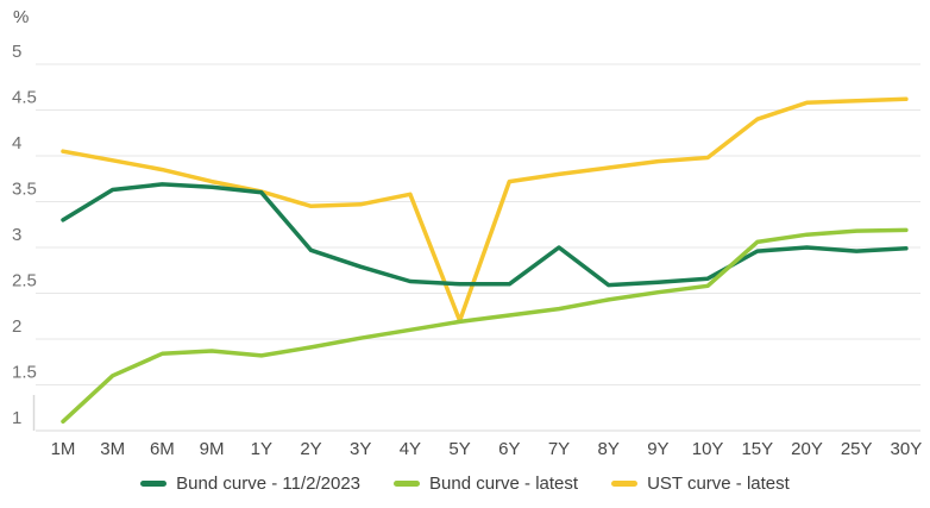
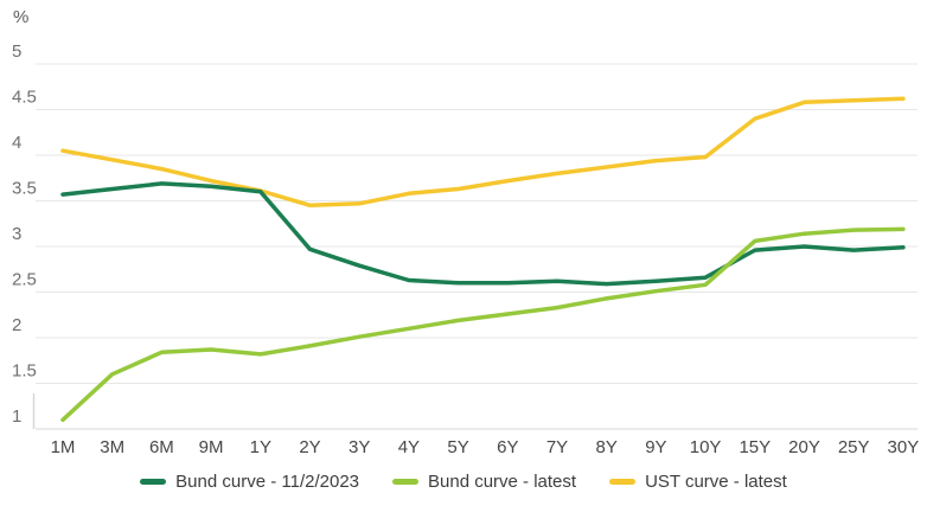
Bund curve - 11/2/2023/1M: 3.3 -> 3.6
UST curve - latest/5Y: 2.2 -> 3.6
Bund curve - 11/2/2023/7Y: 3.0 -> 2.6
